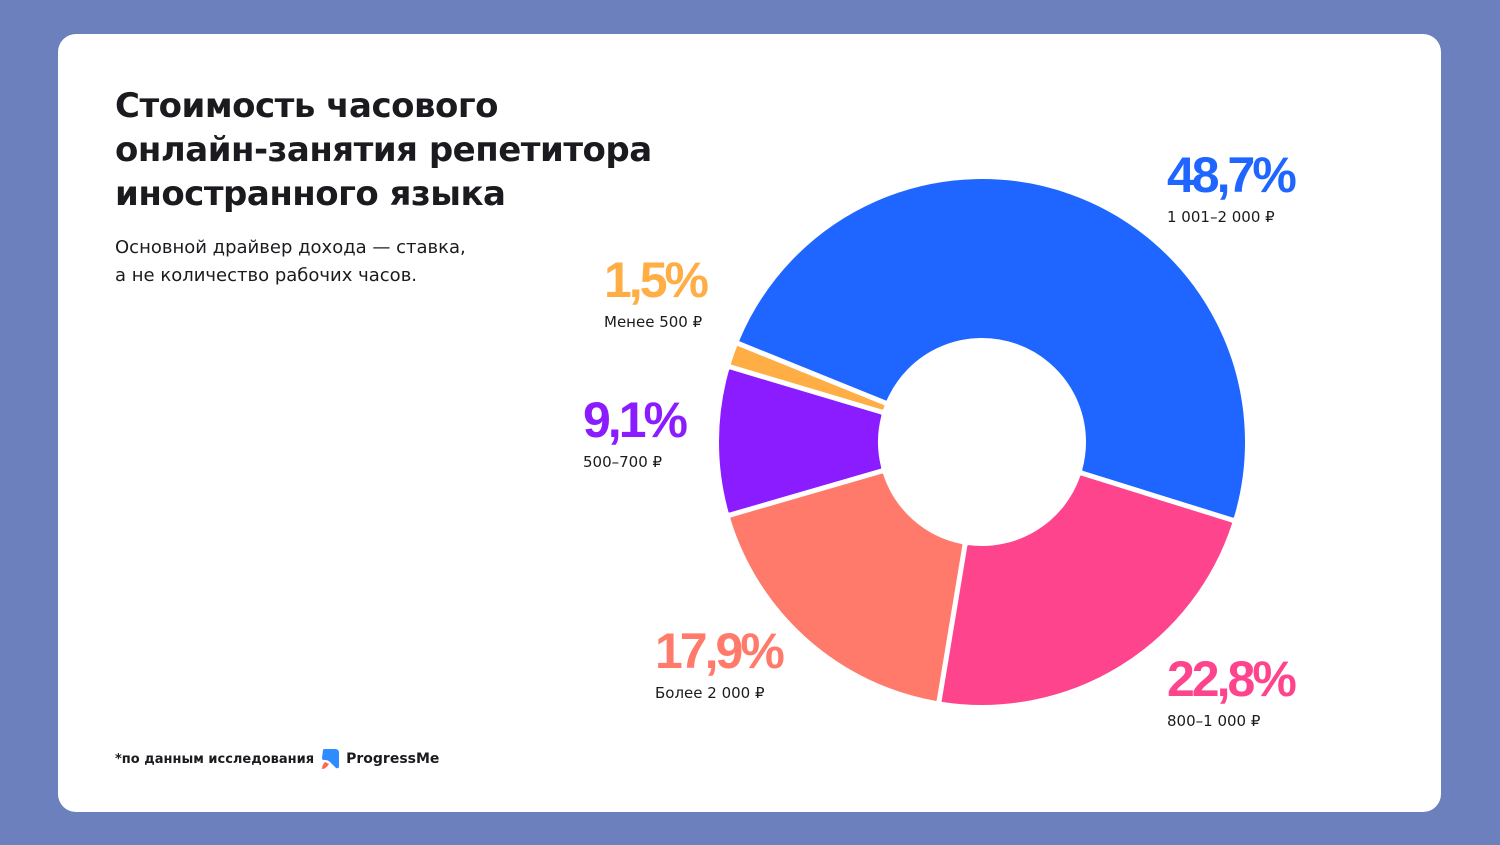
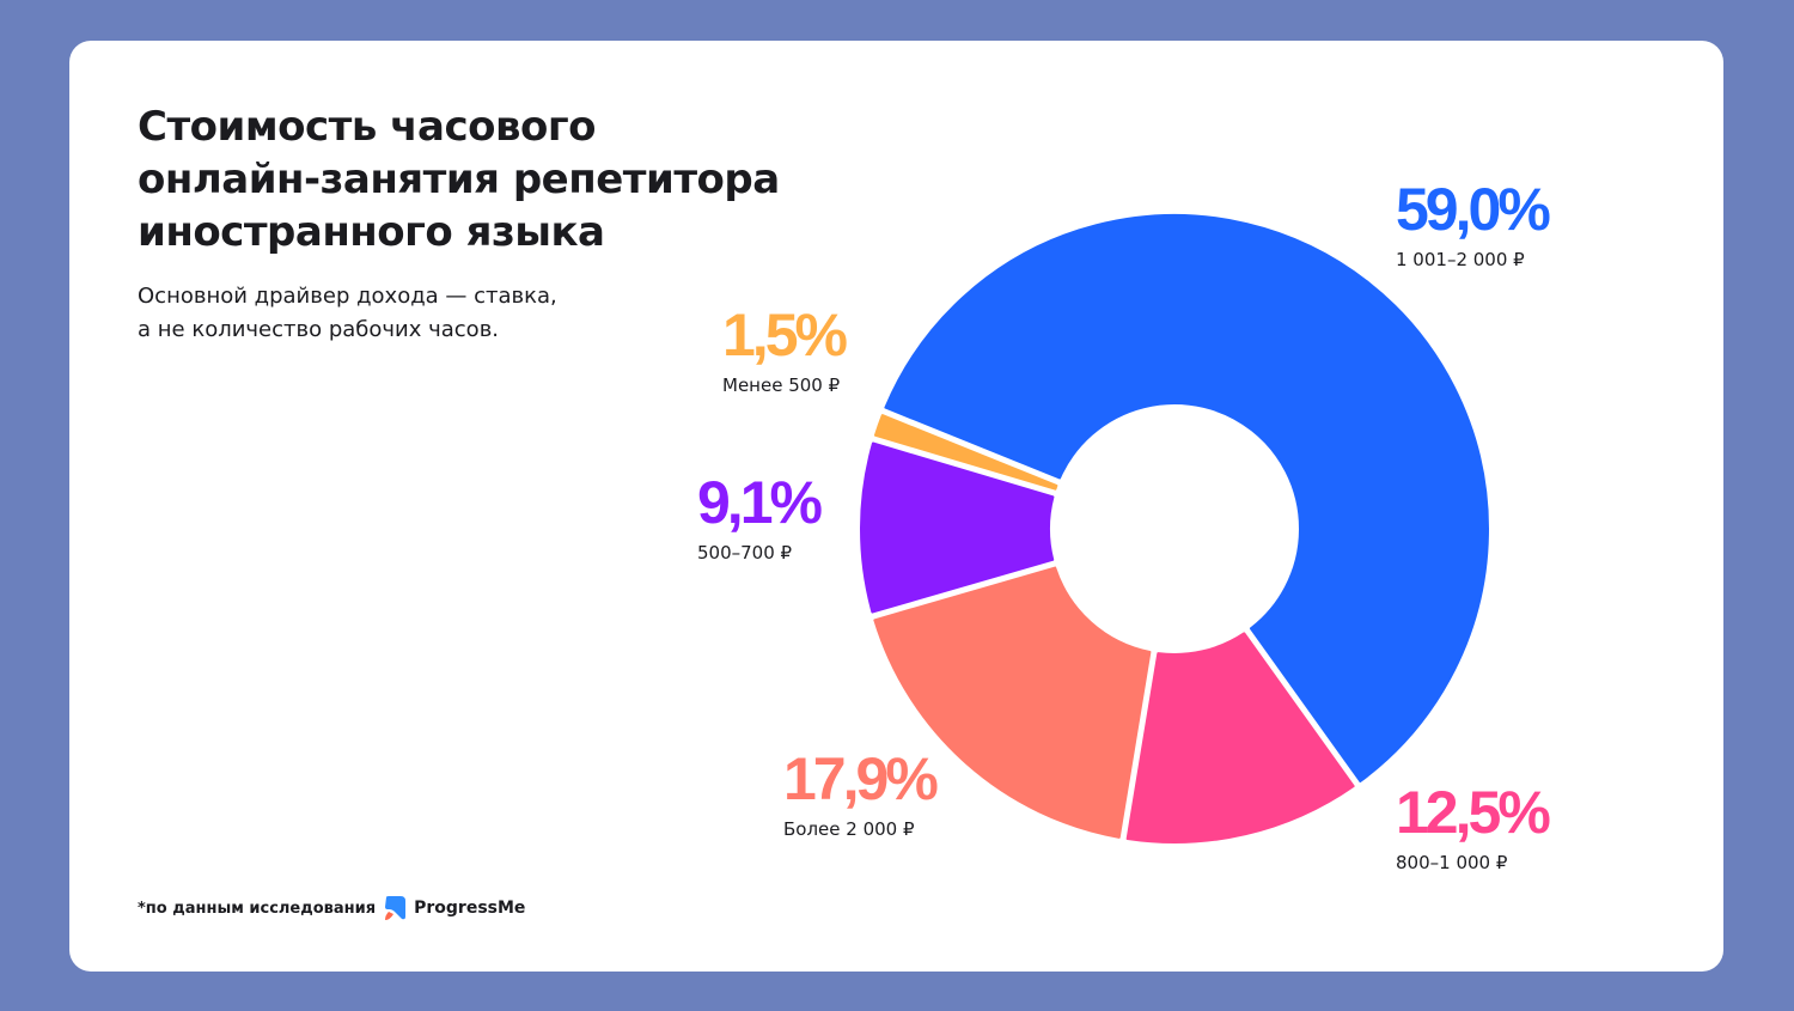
1 001–2 000 ₽: 48,7% -> 59,0%
800–1 000 ₽: 22,8% -> 12,5%
